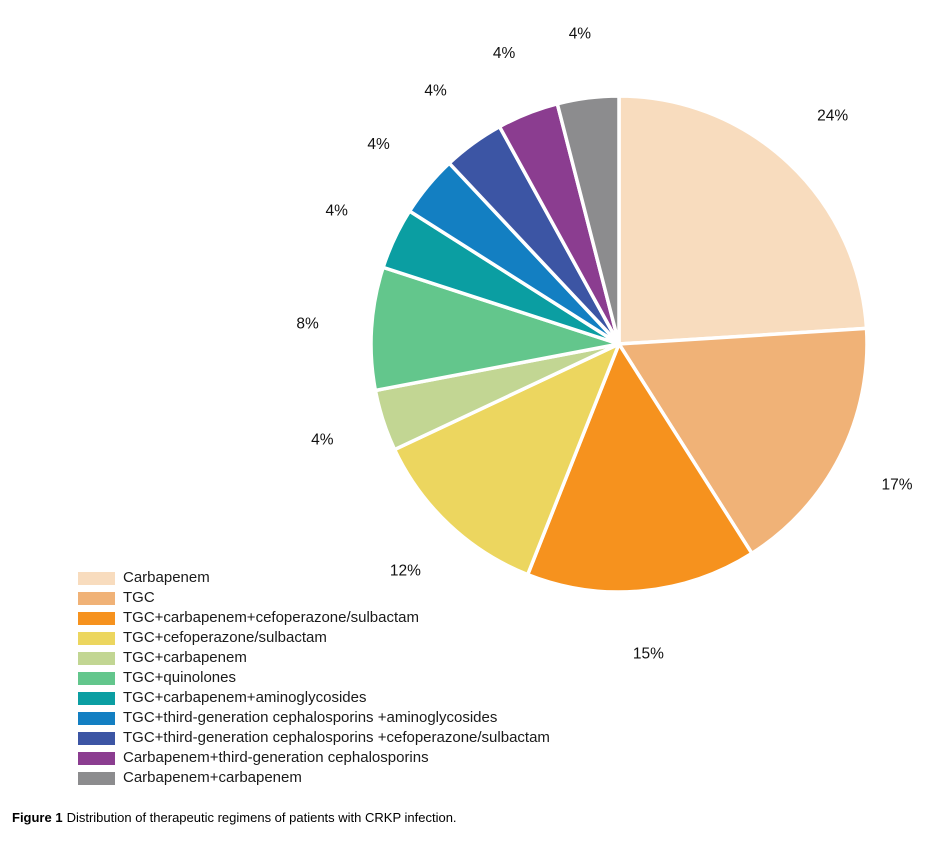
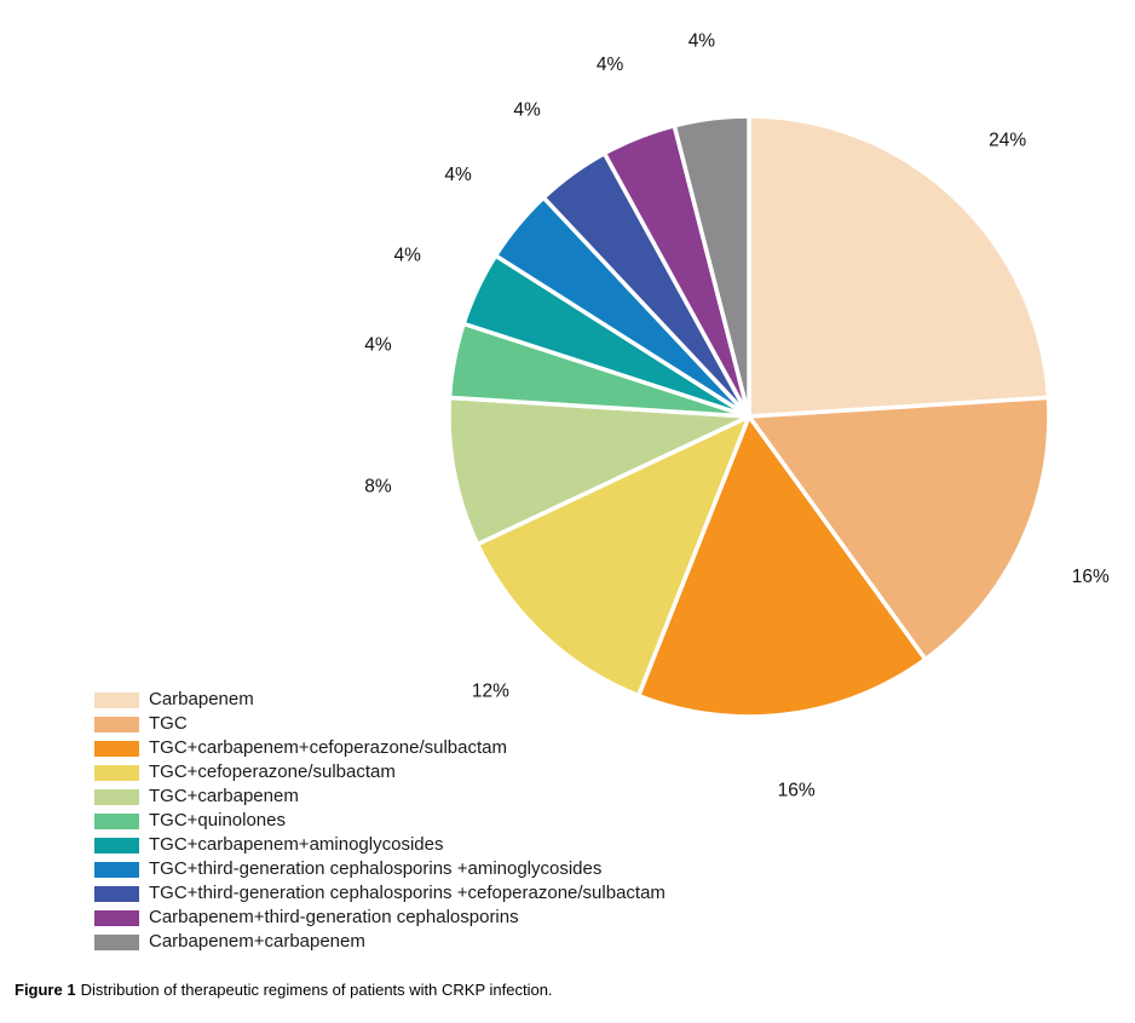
TGC: 17% -> 16%
TGC+carbapenem+cefoperazone/sulbactam: 15% -> 16%
TGC+carbapenem: 4% -> 8%
TGC+quinolones: 8% -> 4%
